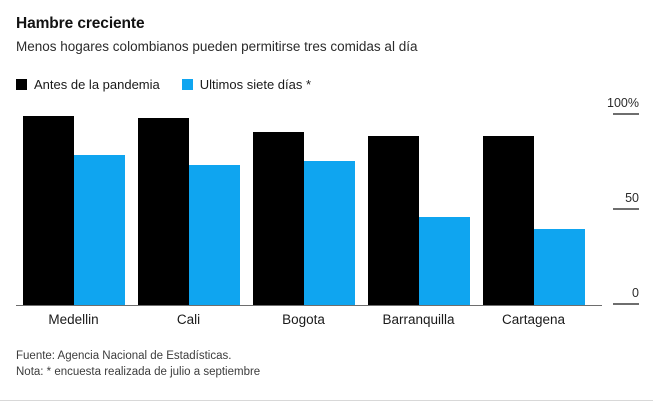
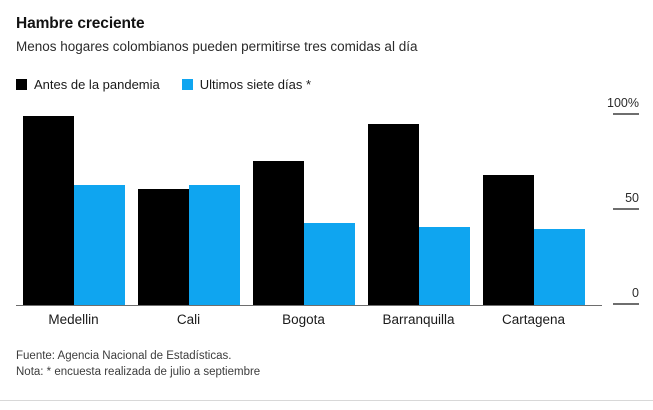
Ultimos siete días */Medellin: 75% -> 60%
Antes de la pandemia/Cali: 93% -> 58%
Ultimos siete días */Cali: 70% -> 60%
Antes de la pandemia/Bogota: 86% -> 72%
Ultimos siete días */Bogota: 72% -> 41%
Antes de la pandemia/Barranquilla: 84% -> 90%
Ultimos siete días */Barranquilla: 44% -> 39%
Antes de la pandemia/Cartagena: 84% -> 65%
